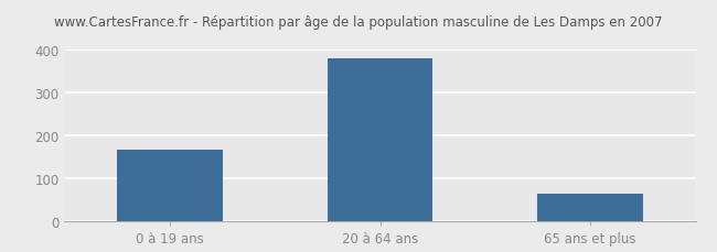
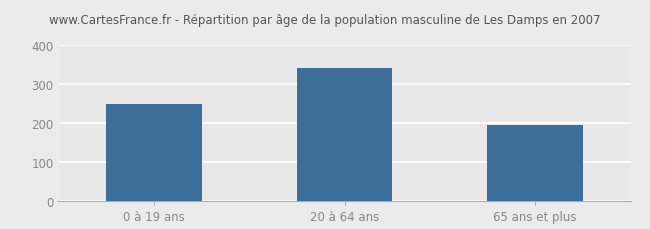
0 à 19 ans: 168 -> 250
20 à 64 ans: 379 -> 340
65 ans et plus: 65 -> 195
